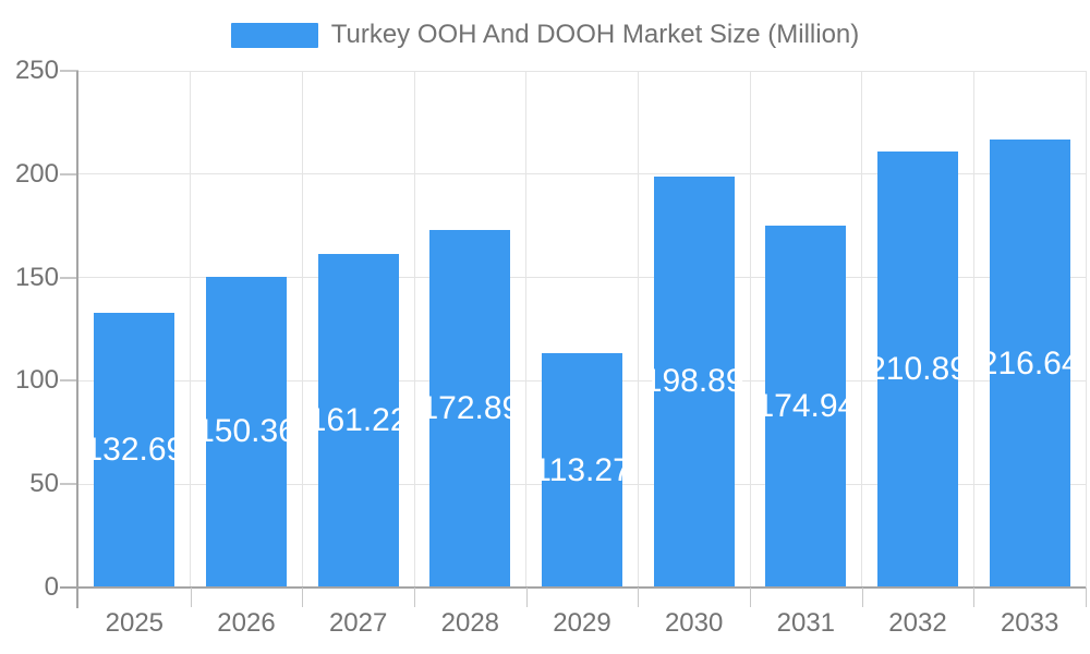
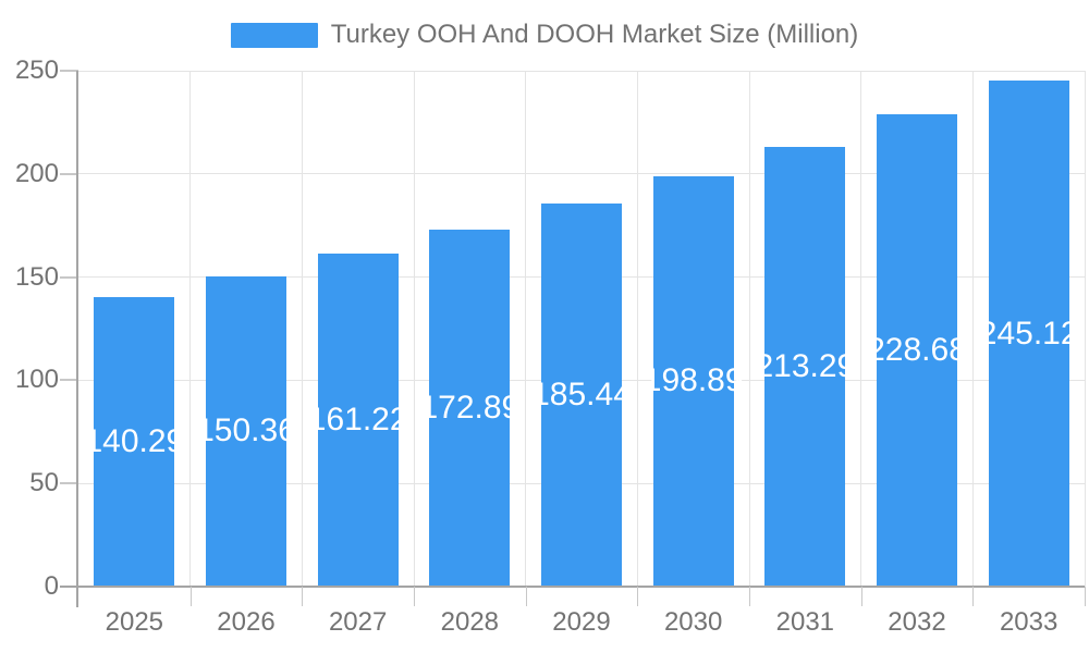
2025: 132.69 -> 140.29
2029: 113.27 -> 185.44
2031: 174.94 -> 213.29
2032: 210.89 -> 228.68
2033: 216.64 -> 245.12
